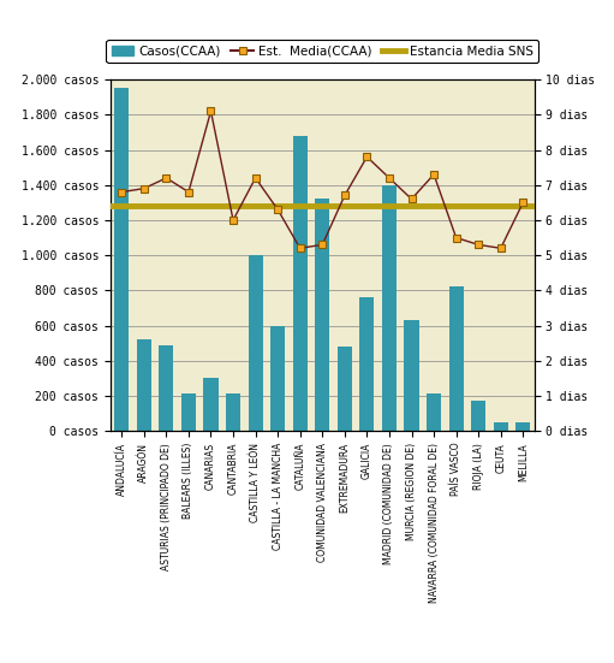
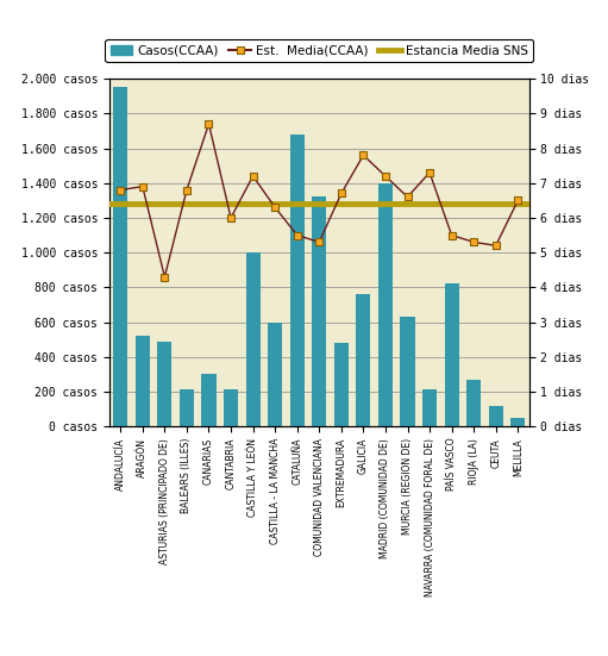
Est. Media(CCAA)/ASTURIAS (PRINCIPADO DE): 7.2 dias -> 4.3 dias
Est. Media(CCAA)/CANARIAS: 9.1 dias -> 8.7 dias
Est. Media(CCAA)/CATALUÑA: 5.2 dias -> 5.5 dias
Casos(CCAA)/RIOJA (LA): 170 casos -> 270 casos
Casos(CCAA)/CEUTA: 50 casos -> 120 casos
